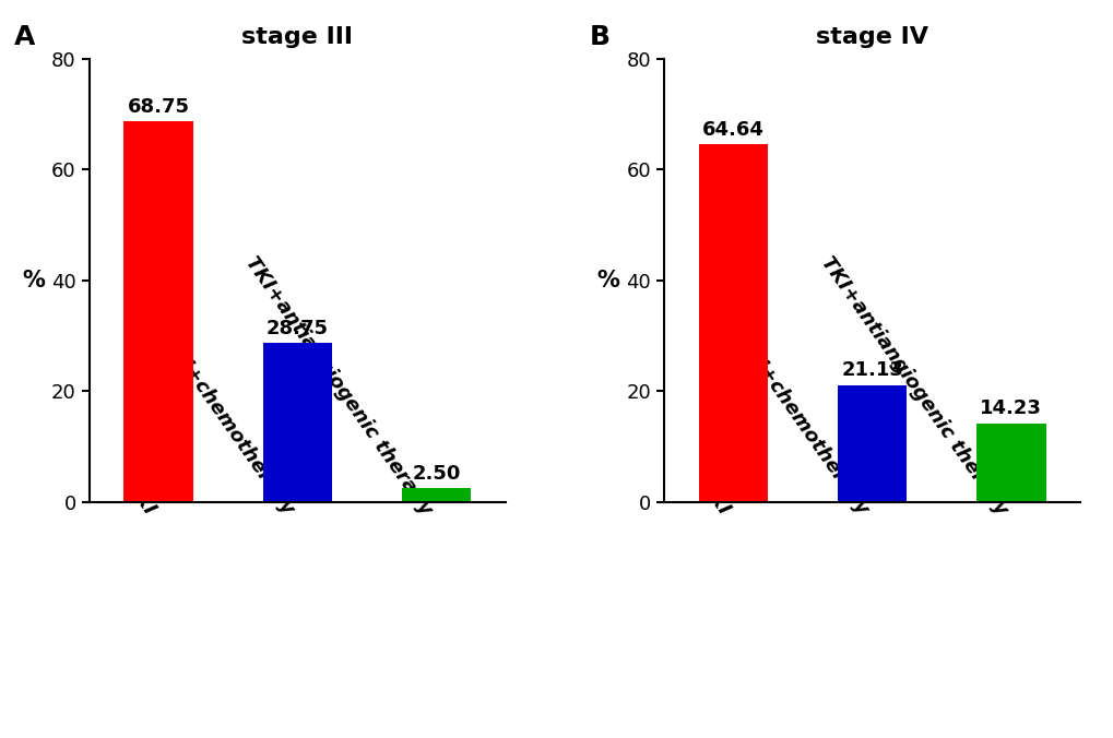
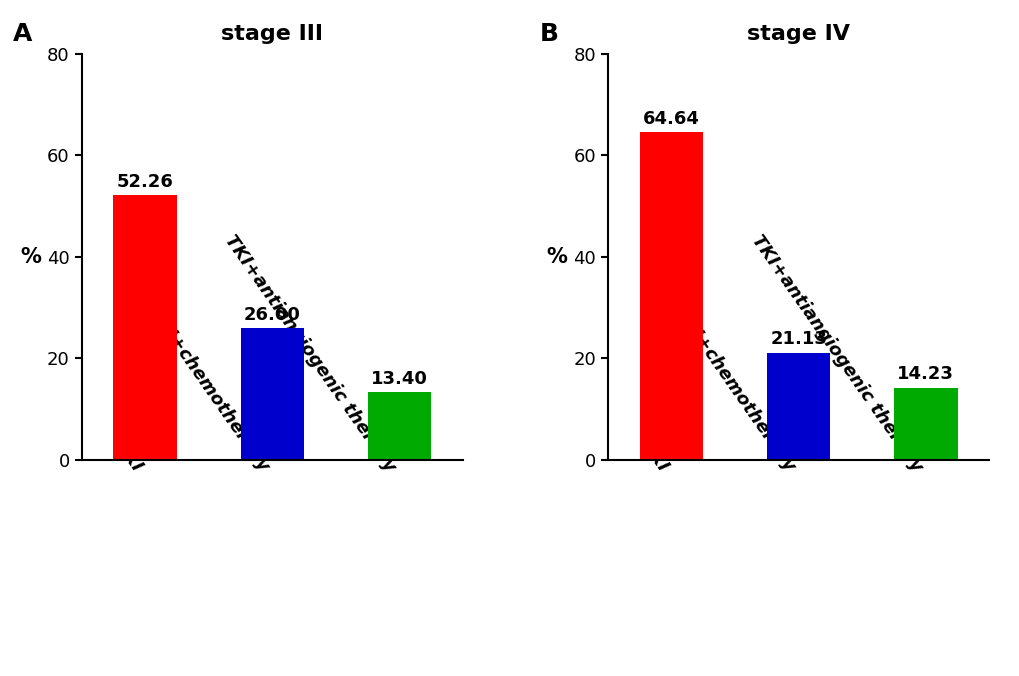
stage III/TKI: 68.75 -> 52.26
stage III/TKI+chemotherapy: 28.8 -> 26.0
stage III/TKI+antiangiogenic therapy: 2.5 -> 13.4
